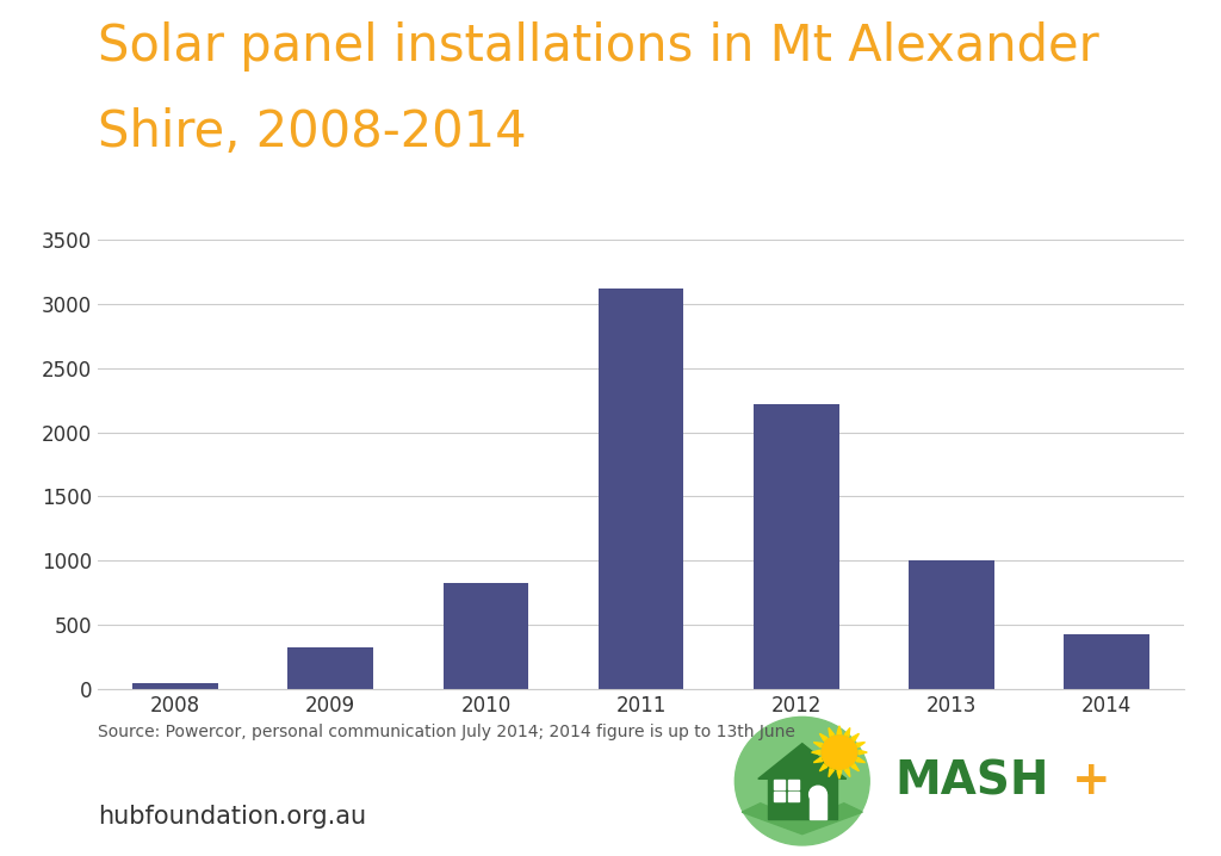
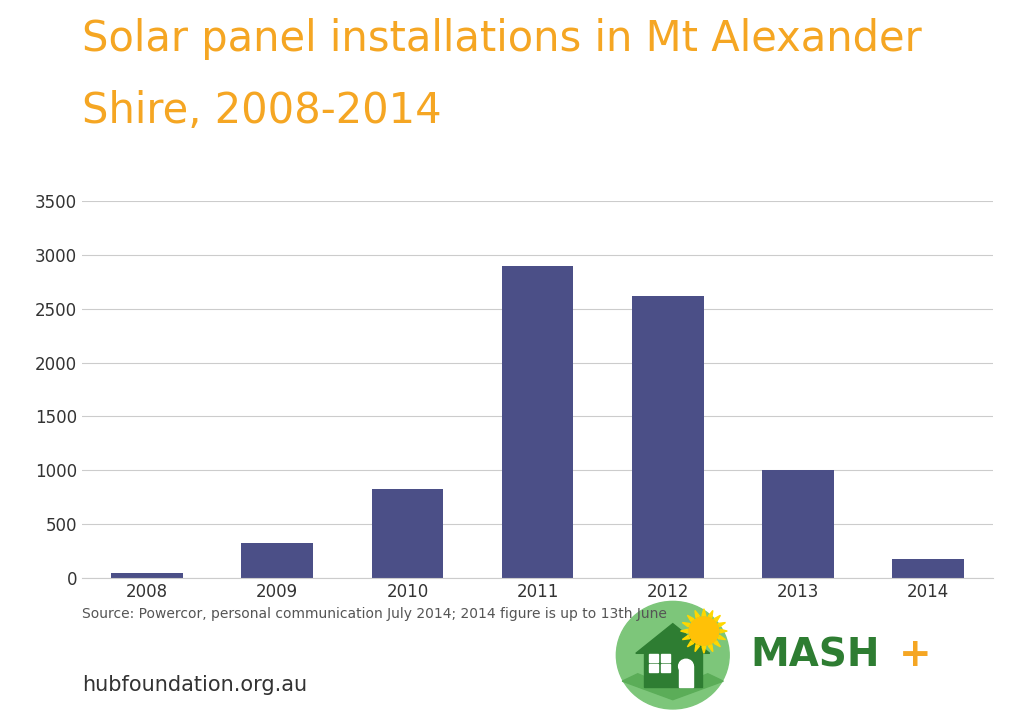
2011: 3120 -> 2900
2012: 2220 -> 2620
2014: 430 -> 180
